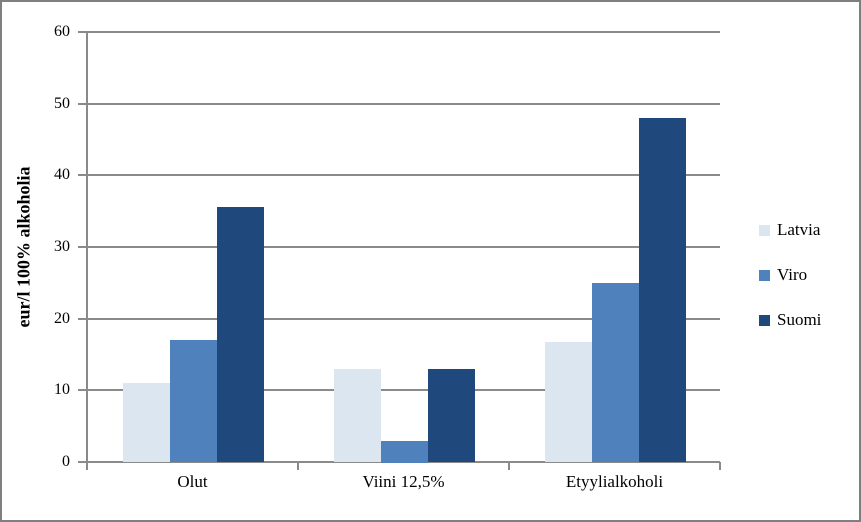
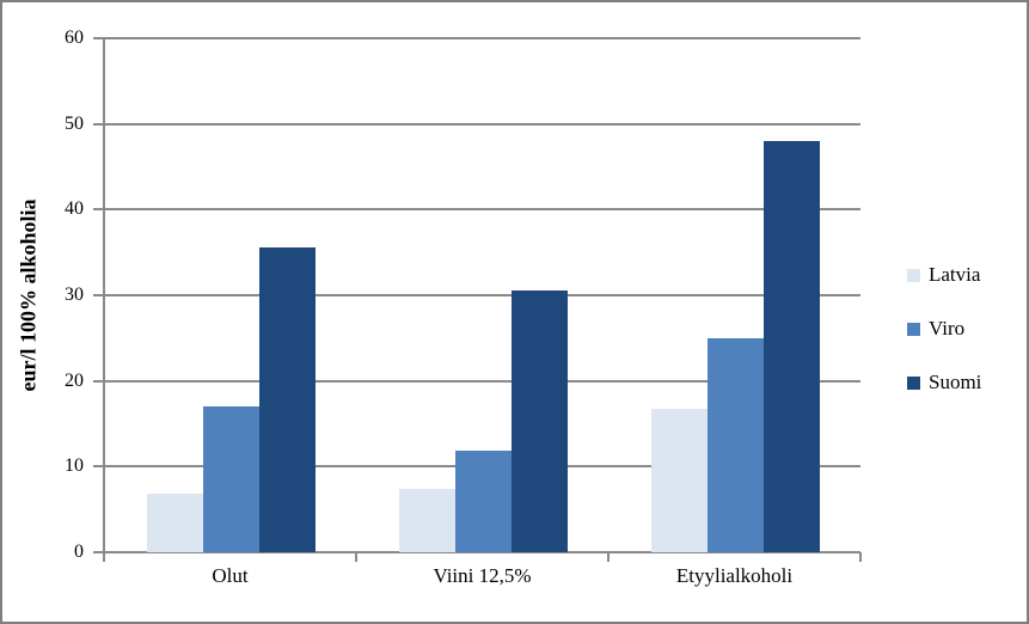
Latvia/Olut: 11 -> 7
Latvia/Viini 12,5%: 13 -> 7
Viro/Viini 12,5%: 3 -> 12
Suomi/Viini 12,5%: 13 -> 30
